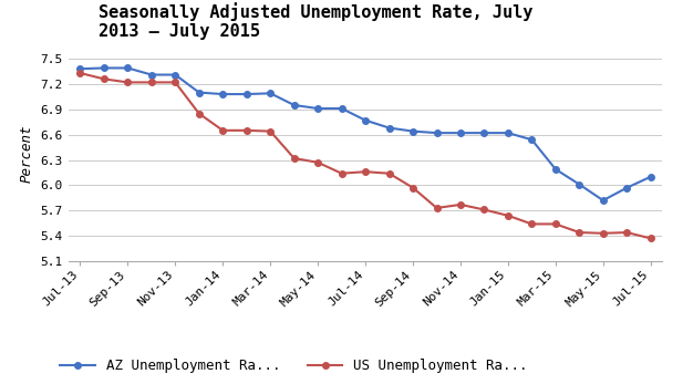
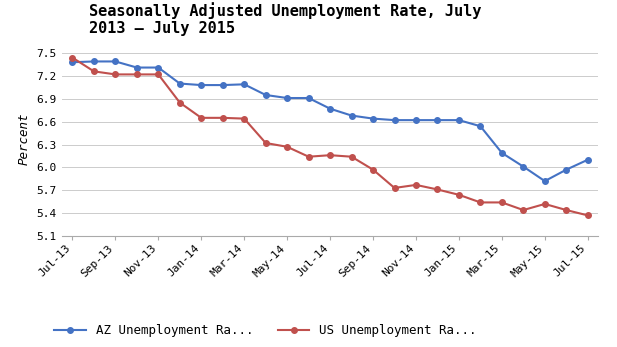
US Unemployment Ra.../Jul-13: 7.33 -> 7.44
US Unemployment Ra.../May-15: 5.43 -> 5.52
